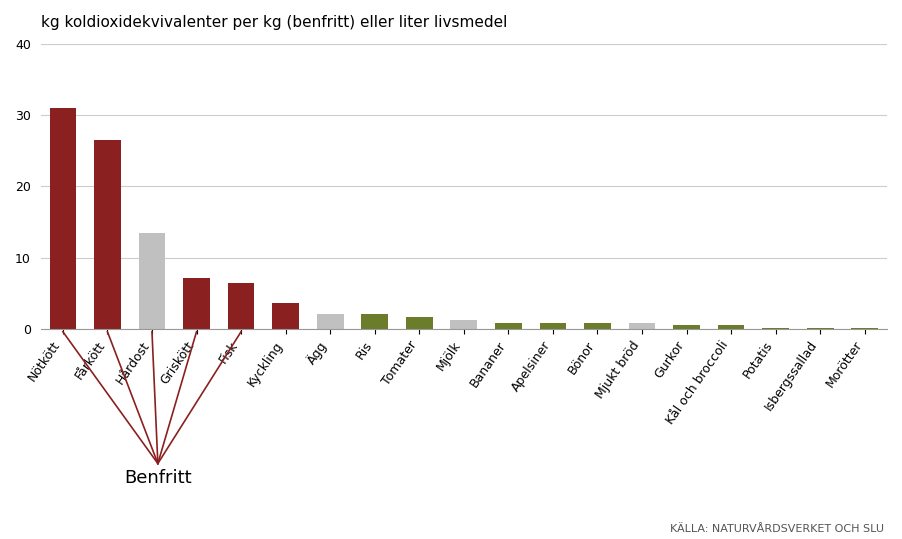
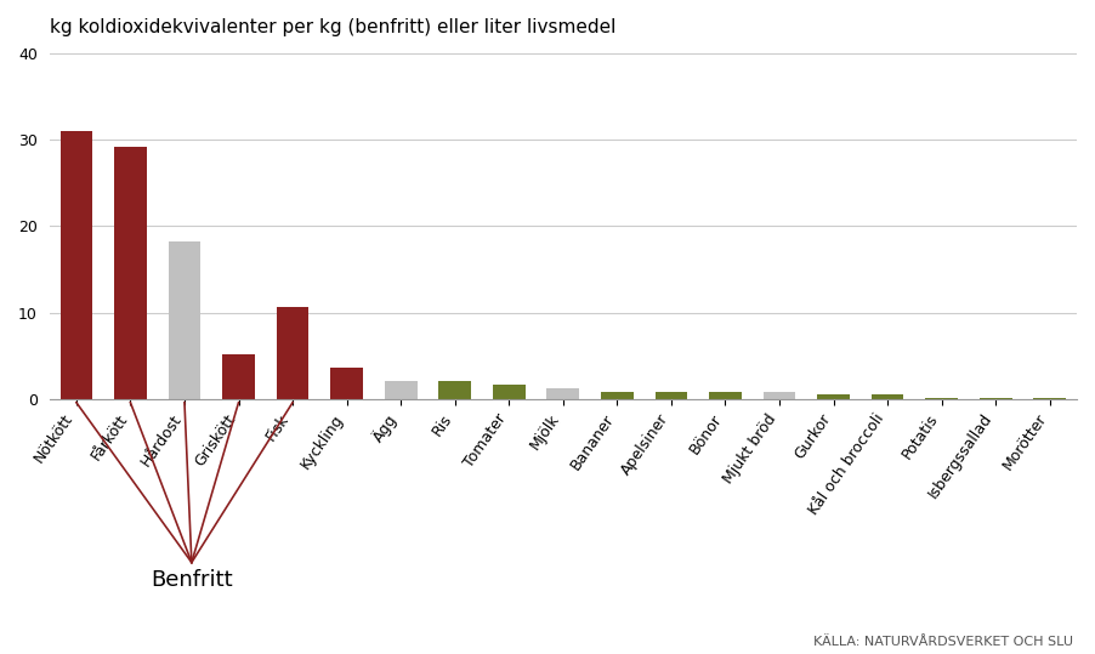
Fårkött: 26.5 -> 29.2
Hårdost: 13.5 -> 18.2
Griskött: 7.2 -> 5.2
Fisk: 6.5 -> 10.6
